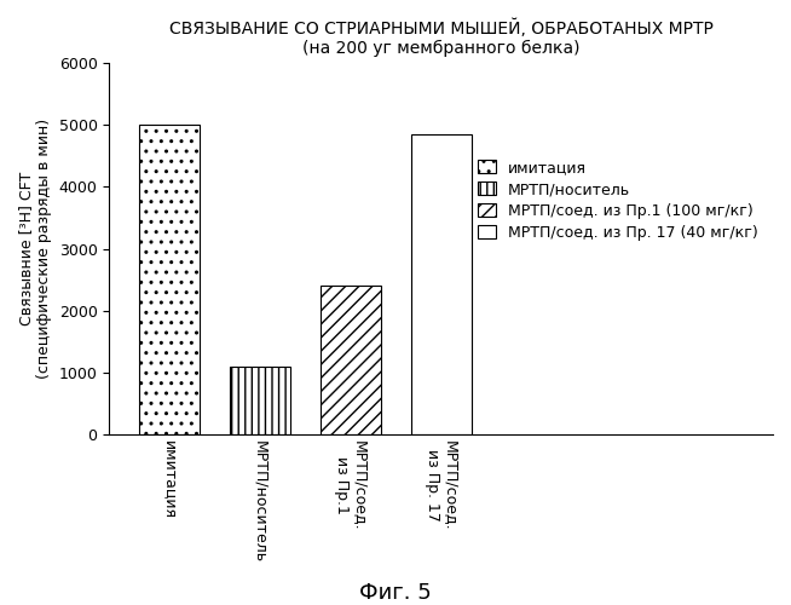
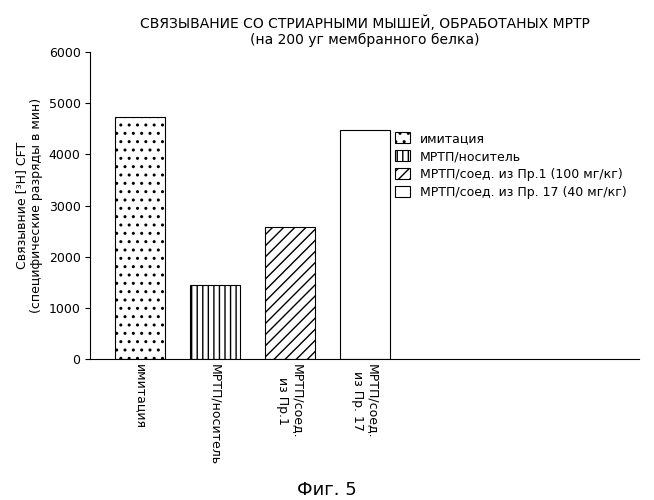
имитация: 5000 -> 4740
МРТП/носитель: 1100 -> 1440
МРТП/соед. из Пр.1: 2400 -> 2580
МРТП/соед. из Пр. 17: 4850 -> 4480
